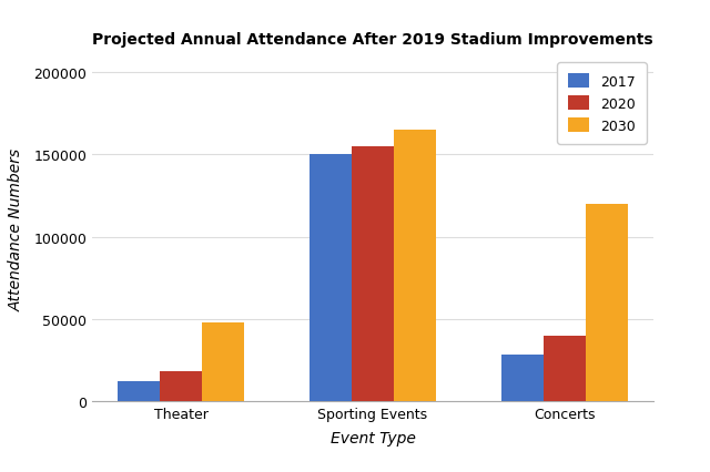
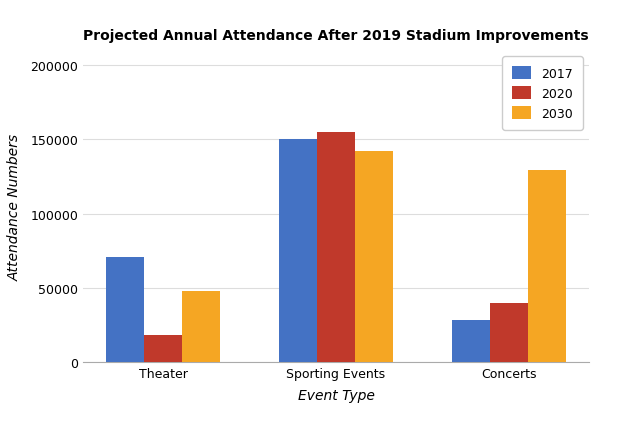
2017/Theater: 12000 -> 71000
2030/Sporting Events: 165000 -> 142000
2030/Concerts: 120000 -> 129000
